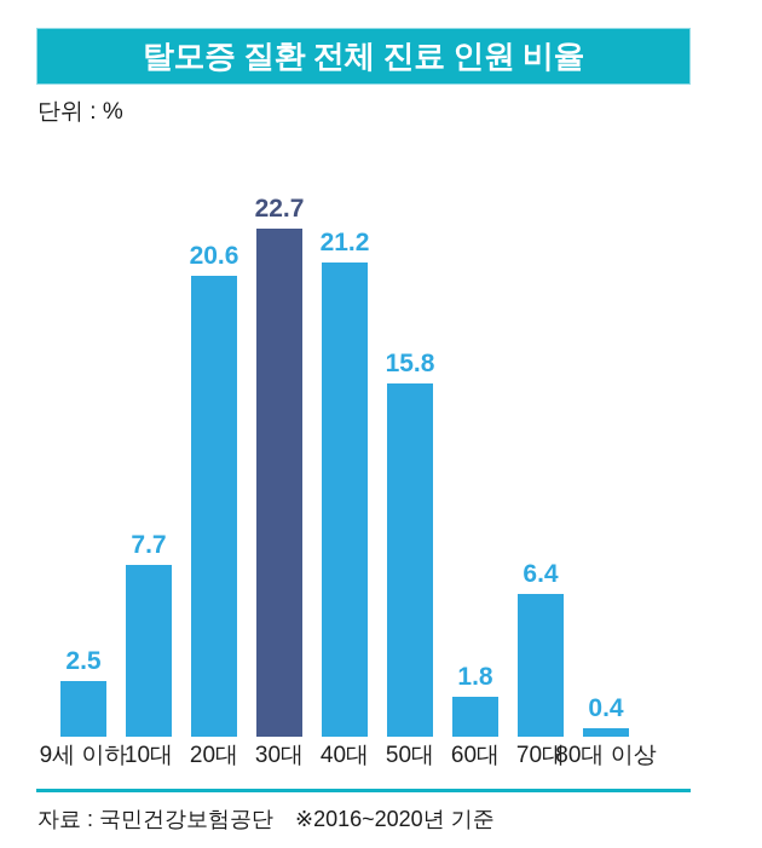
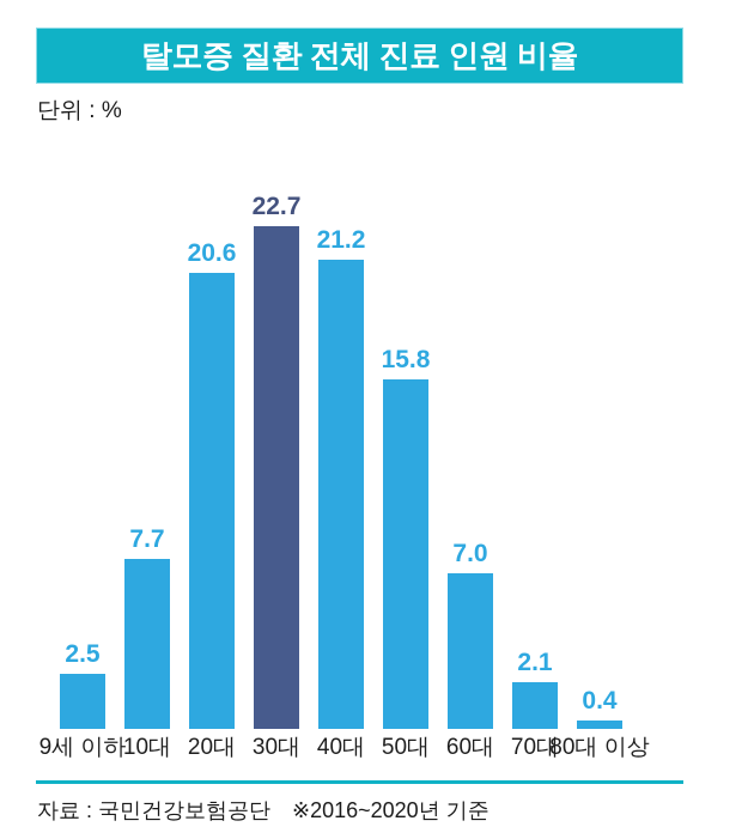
60대: 1.8 -> 7.0
70대: 6.4 -> 2.1
